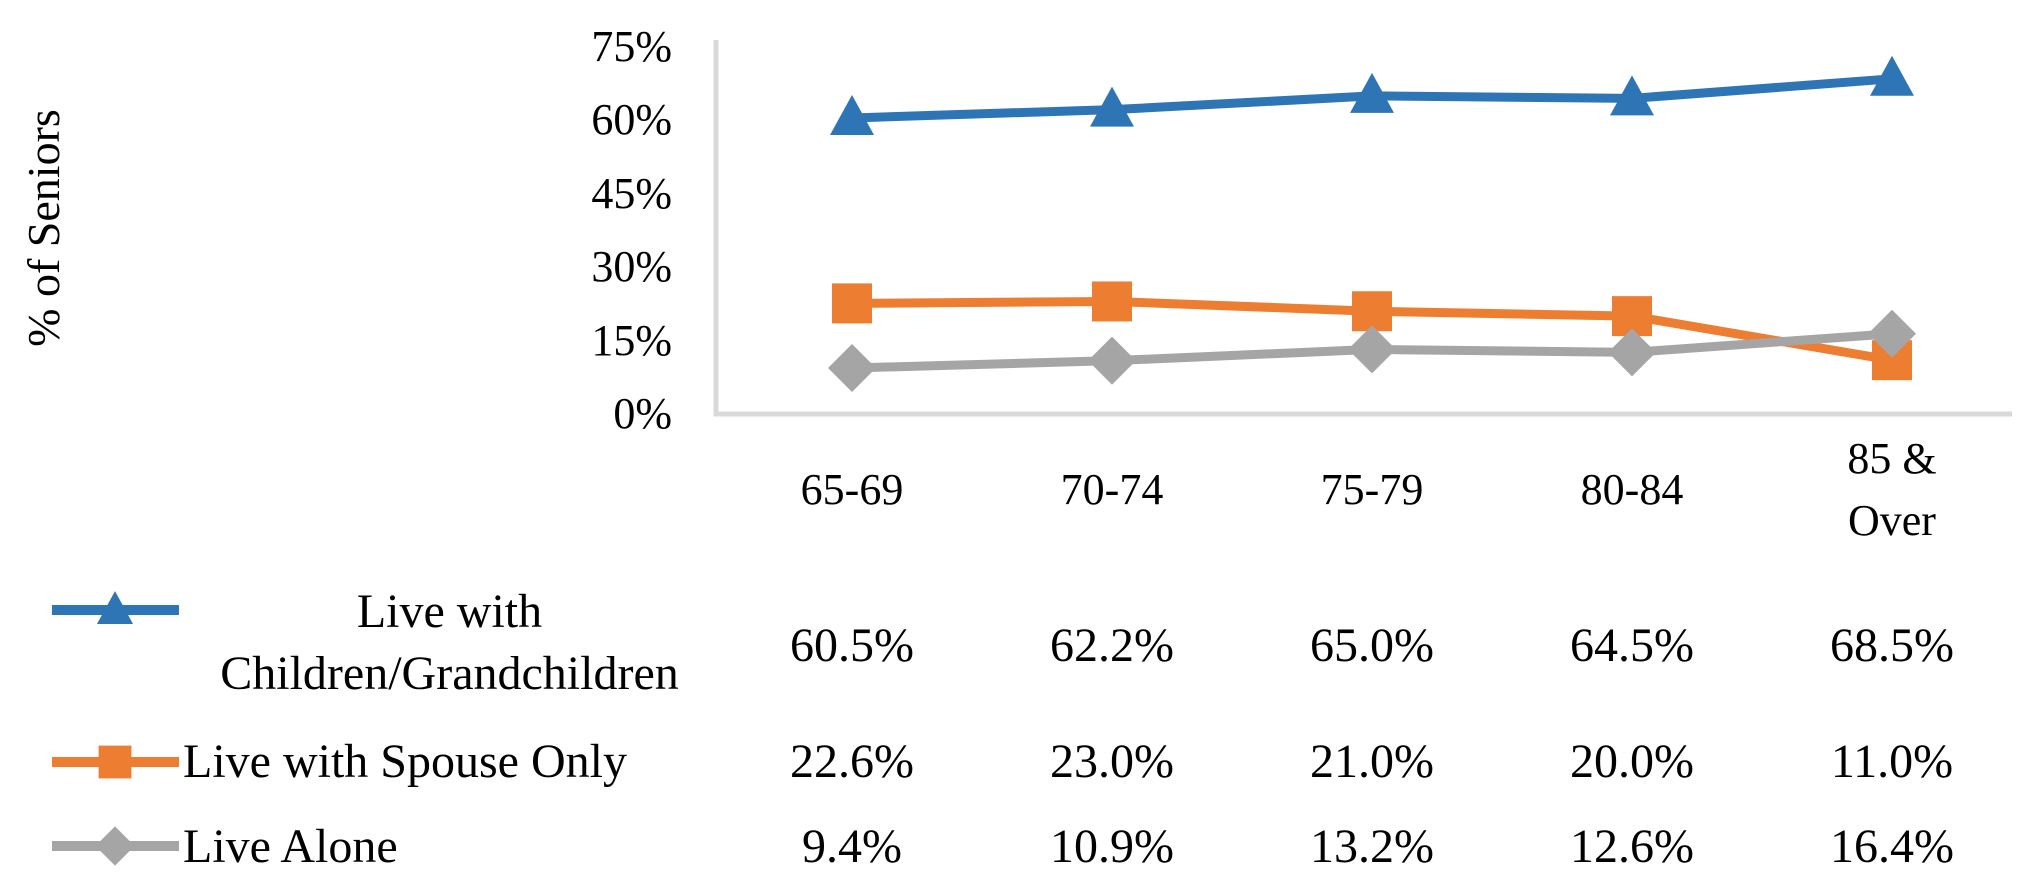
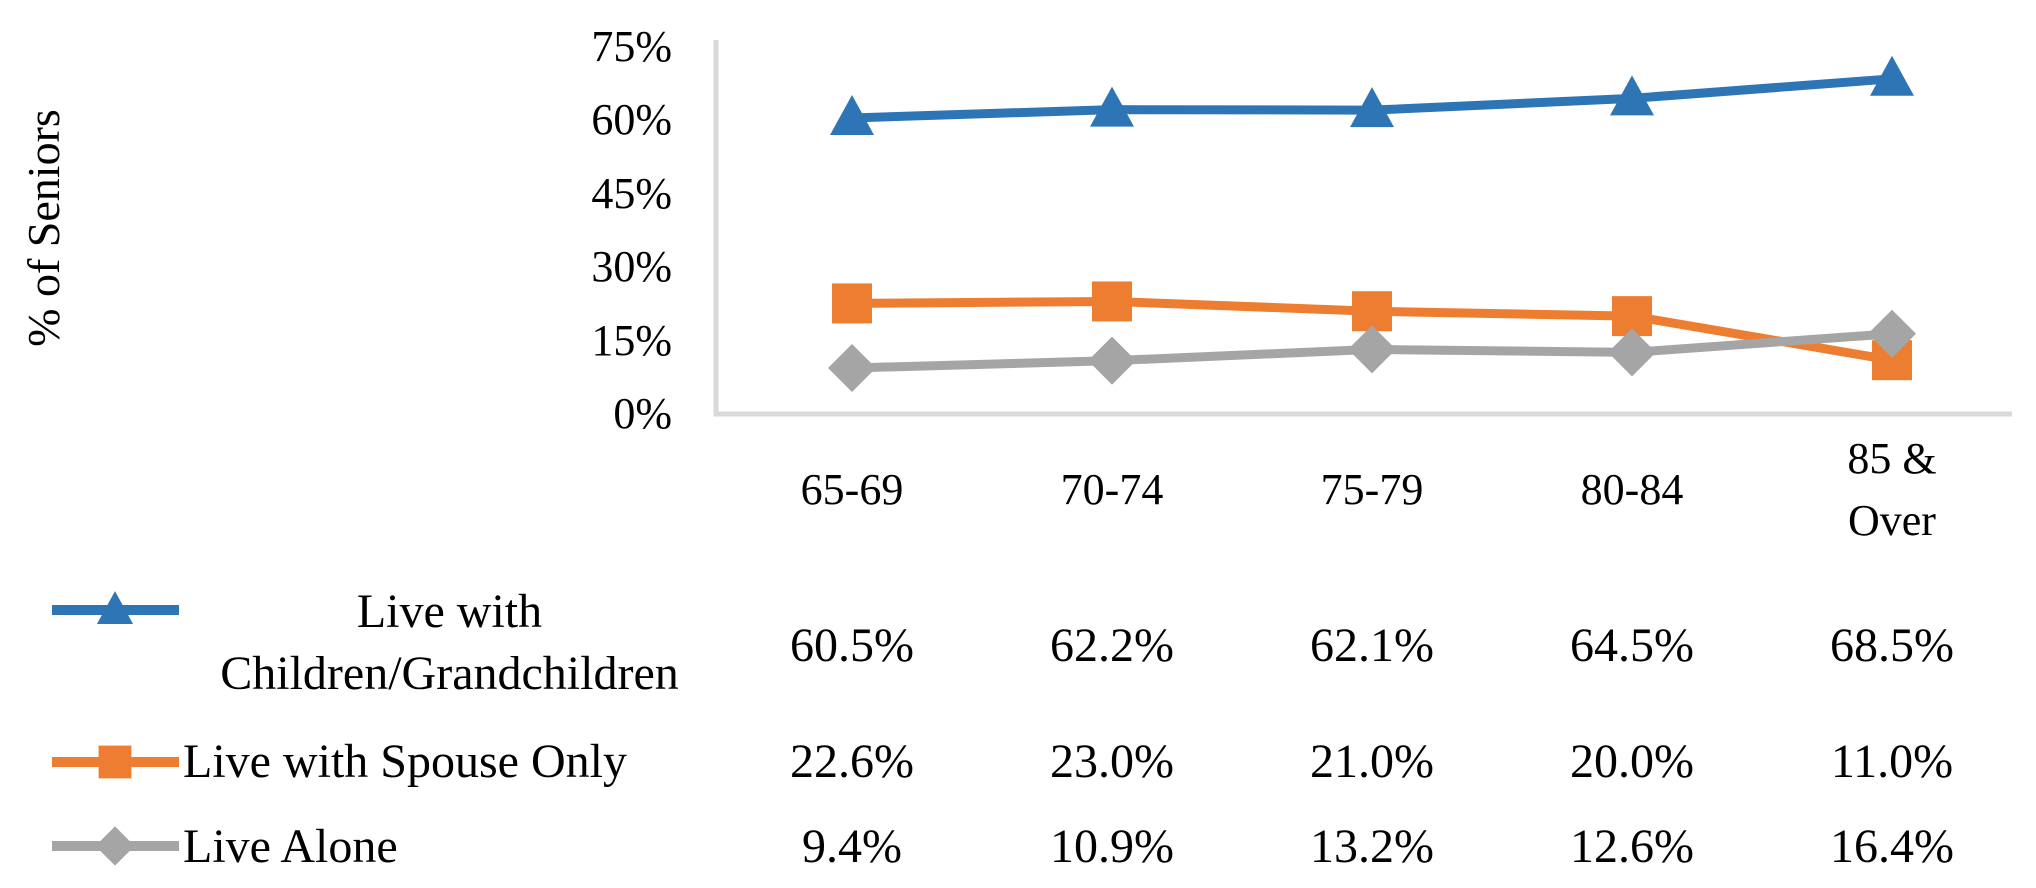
Live with Children/Grandchildren/75-79: 65.0% -> 62.1%
